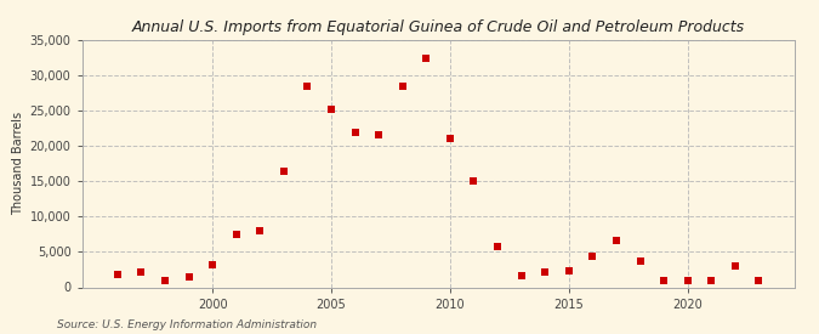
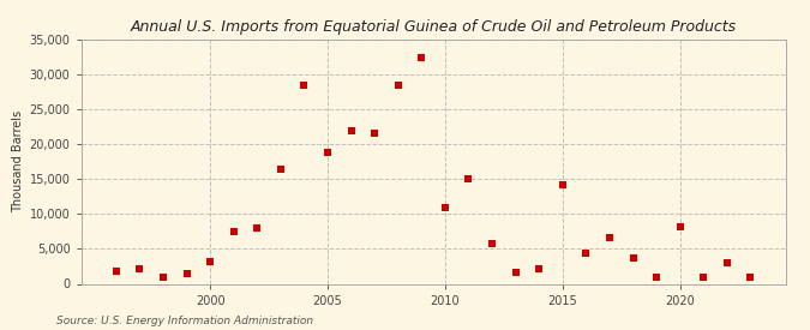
2005: 25,200 -> 18,800
2010: 21,000 -> 11,000
2015: 2,400 -> 14,200
2020: 1,000 -> 8,200
